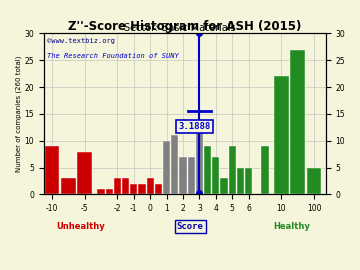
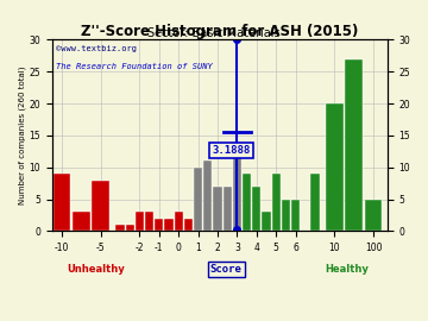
10: 22 -> 20
